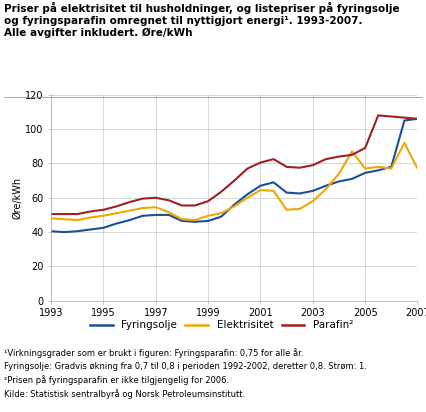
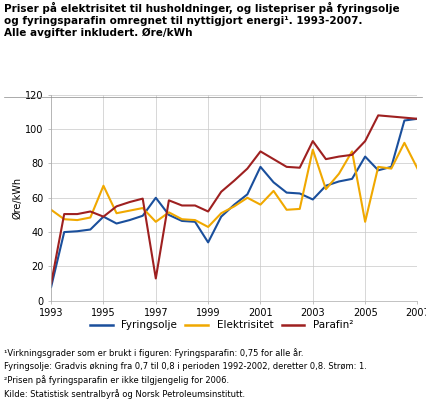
Fyringsolje/1993: 40 -> 8
Elektrisitet/1993: 48 -> 53
Parafin²/1993: 50 -> 10
Fyringsolje/1995: 42 -> 49
Elektrisitet/1995: 50 -> 67
Parafin²/1995: 53 -> 49
Fyringsolje/1997: 50 -> 60
Elektrisitet/1997: 54 -> 46
Parafin²/1997: 60 -> 13
Fyringsolje/1999: 46 -> 34
Elektrisitet/1999: 50 -> 43
Parafin²/1999: 58 -> 52
Fyringsolje/2001: 67 -> 78
Elektrisitet/2001: 64 -> 56
Parafin²/2001: 80 -> 87
Fyringsolje/2003: 64 -> 59
Elektrisitet/2003: 58 -> 88
Parafin²/2003: 79 -> 93
Fyringsolje/2005: 74 -> 84
Elektrisitet/2005: 77 -> 46
Parafin²/2005: 89 -> 93
